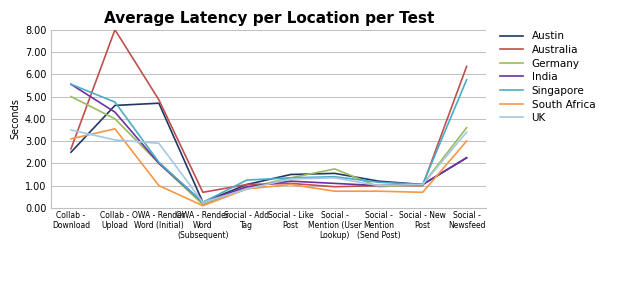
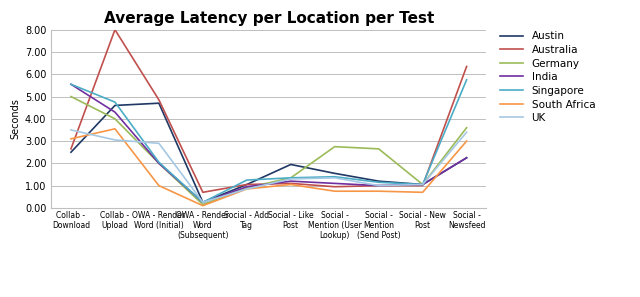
Austin/Social - Like Post: 1.50 -> 1.95
Germany/Social - Mention (User Lookup): 1.75 -> 2.75
Germany/Social - Mention (Send Post): 0.95 -> 2.65
